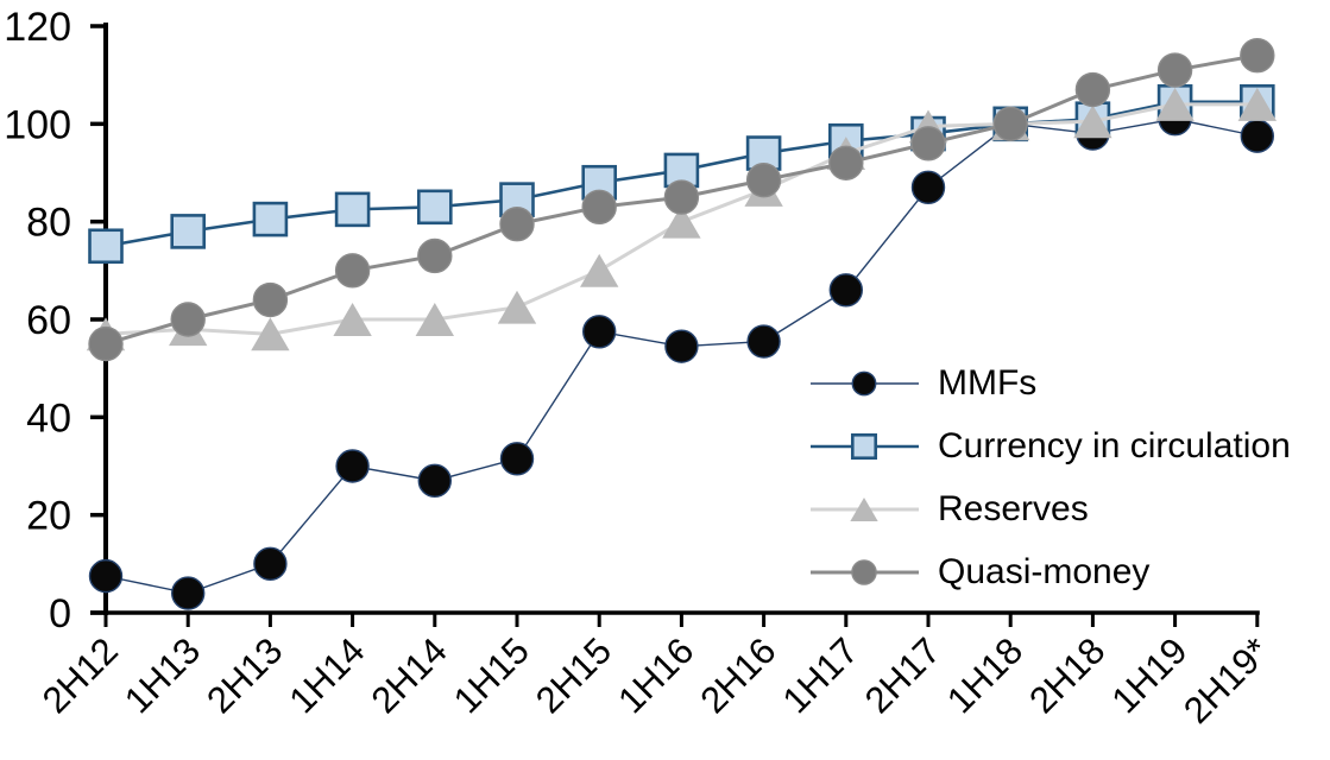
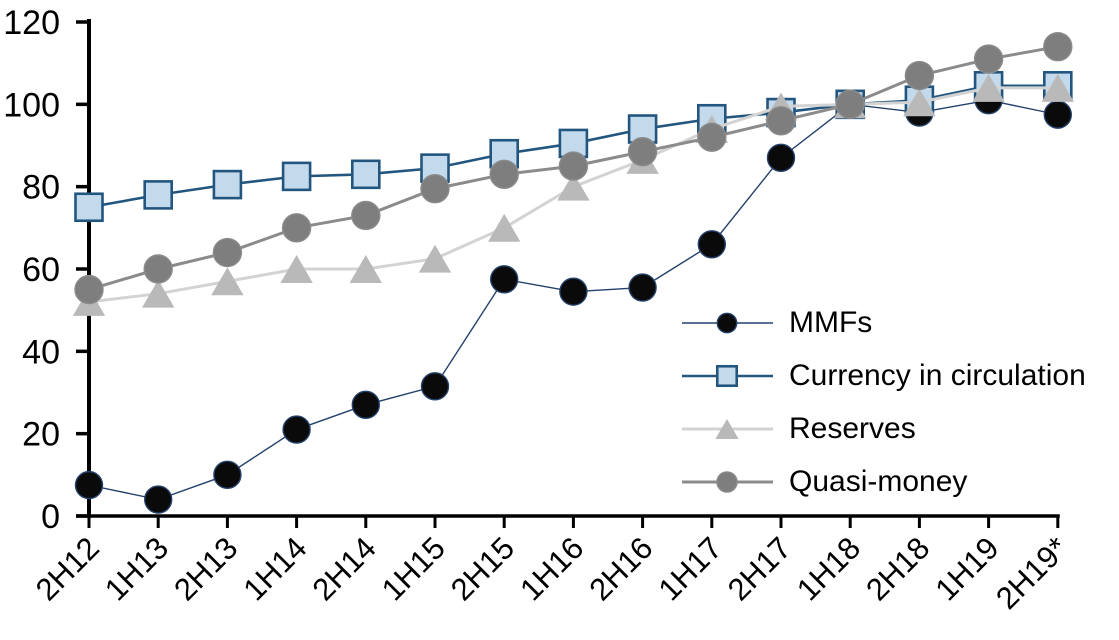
Reserves/2H12: 57 -> 52
Reserves/1H13: 58 -> 54
MMFs/1H14: 30 -> 21
